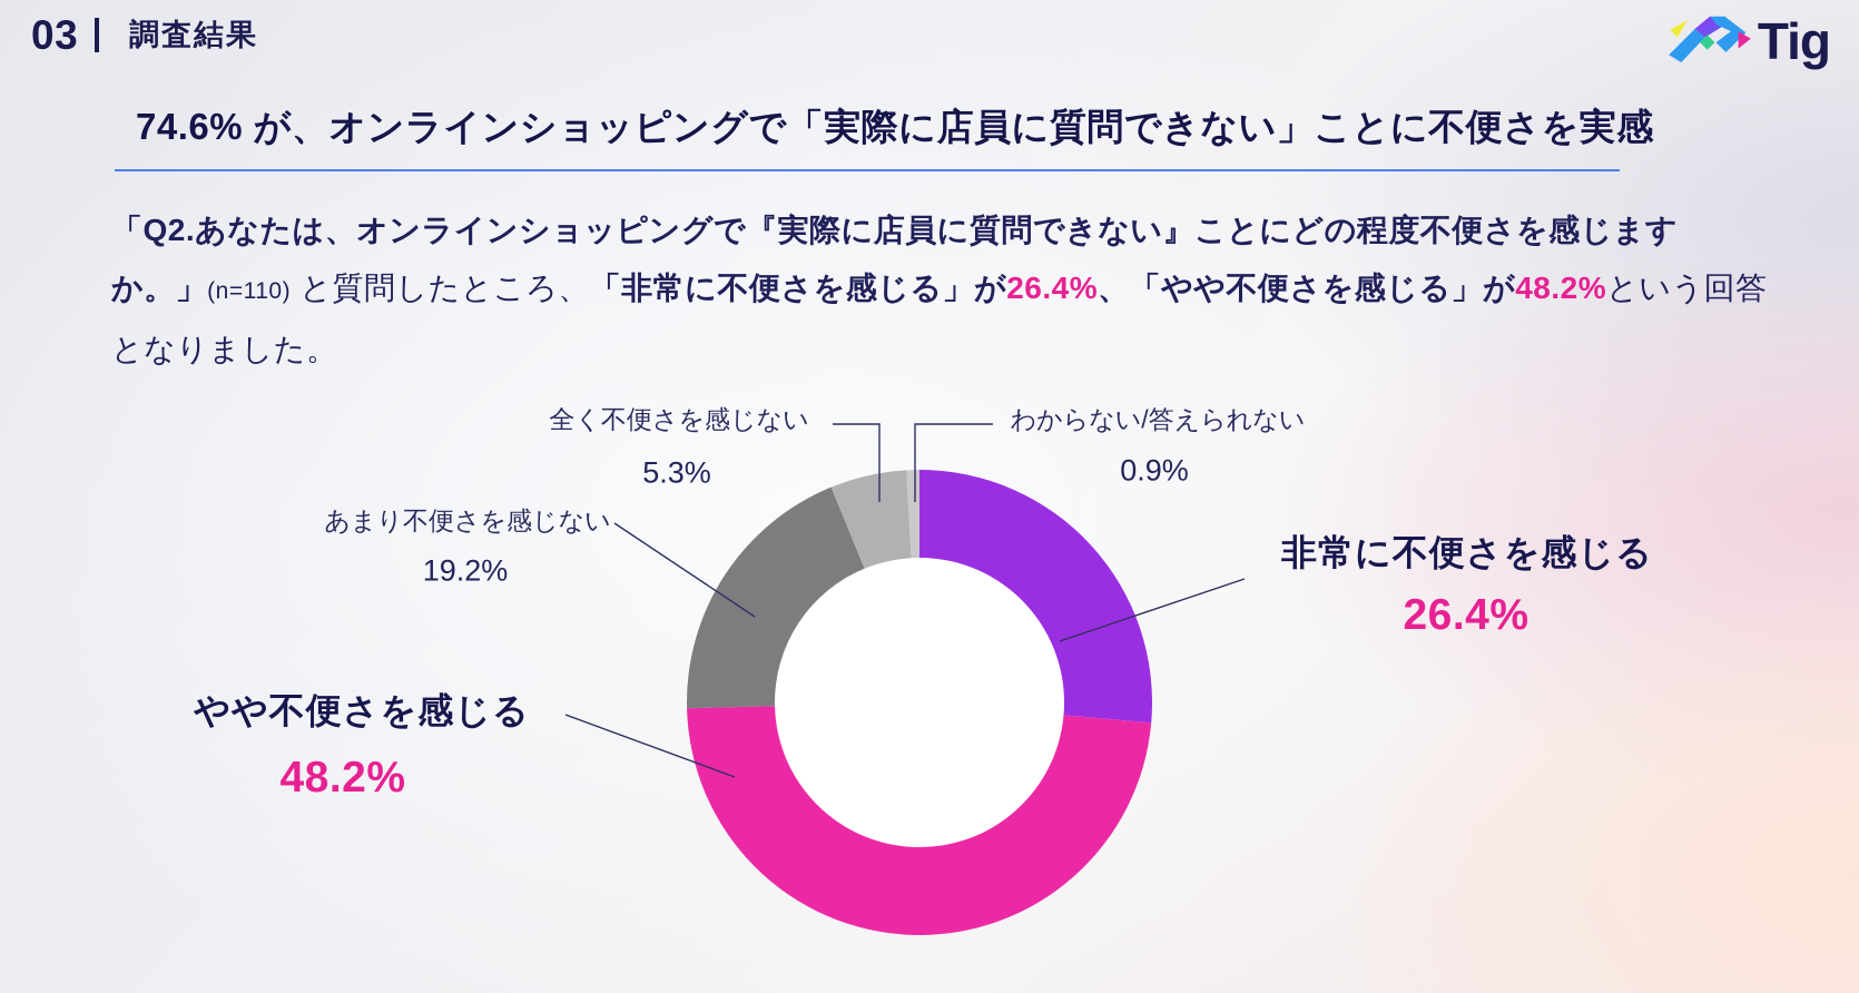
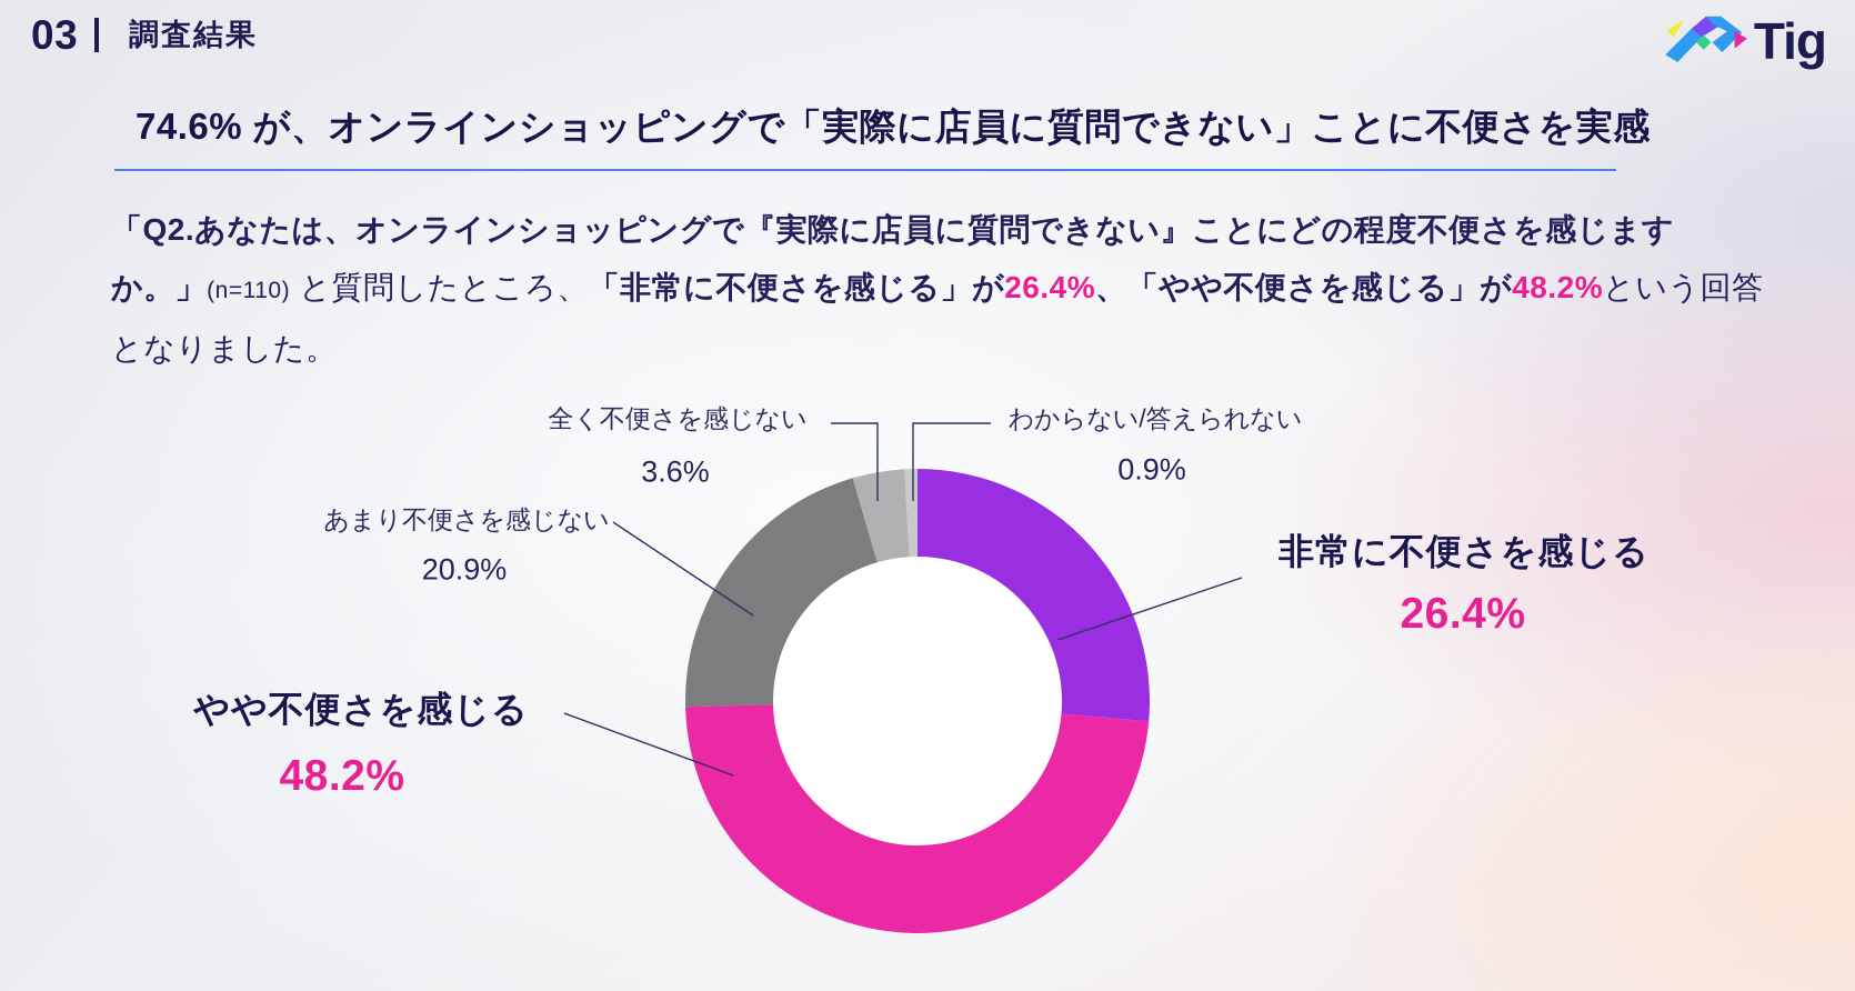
あまり不便さを感じない: 19.2% -> 20.9%
全く不便さを感じない: 5.3% -> 3.6%
